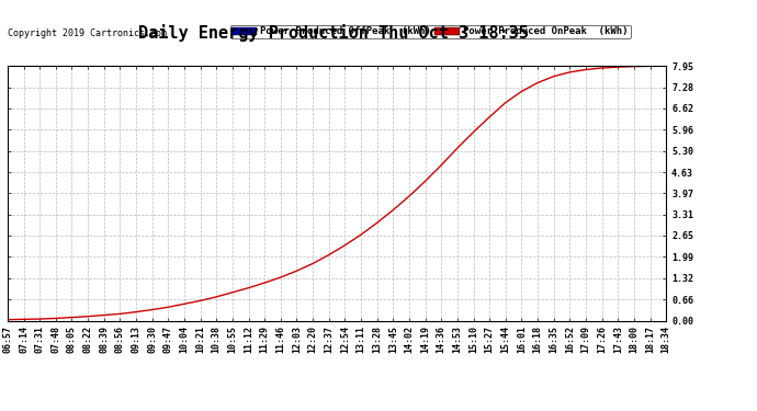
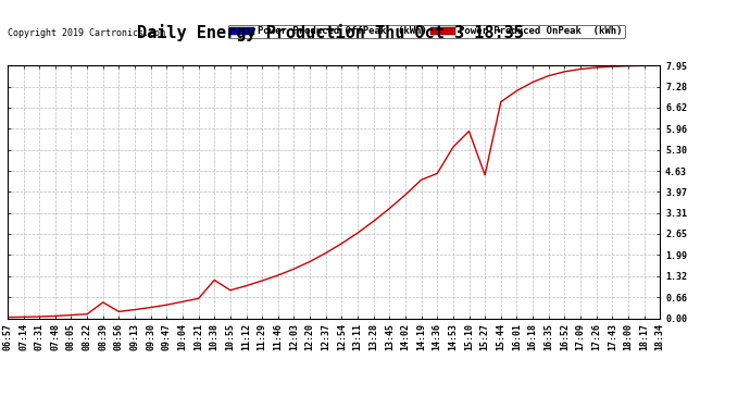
08:39: 0.17 -> 0.50
10:38: 0.74 -> 1.20
14:36: 4.85 -> 4.55
15:27: 6.35 -> 4.50
